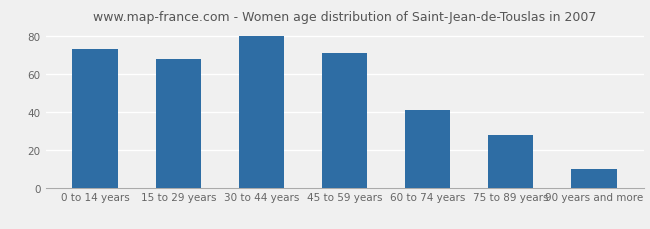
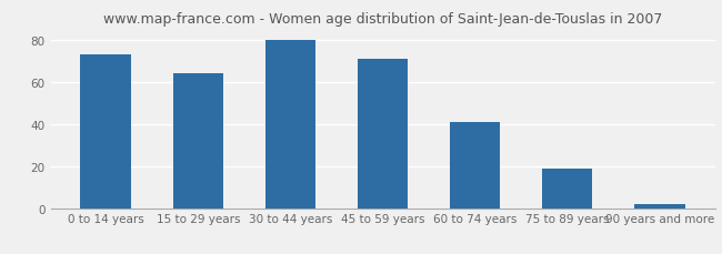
15 to 29 years: 68 -> 64
75 to 89 years: 28 -> 19
90 years and more: 10 -> 2
